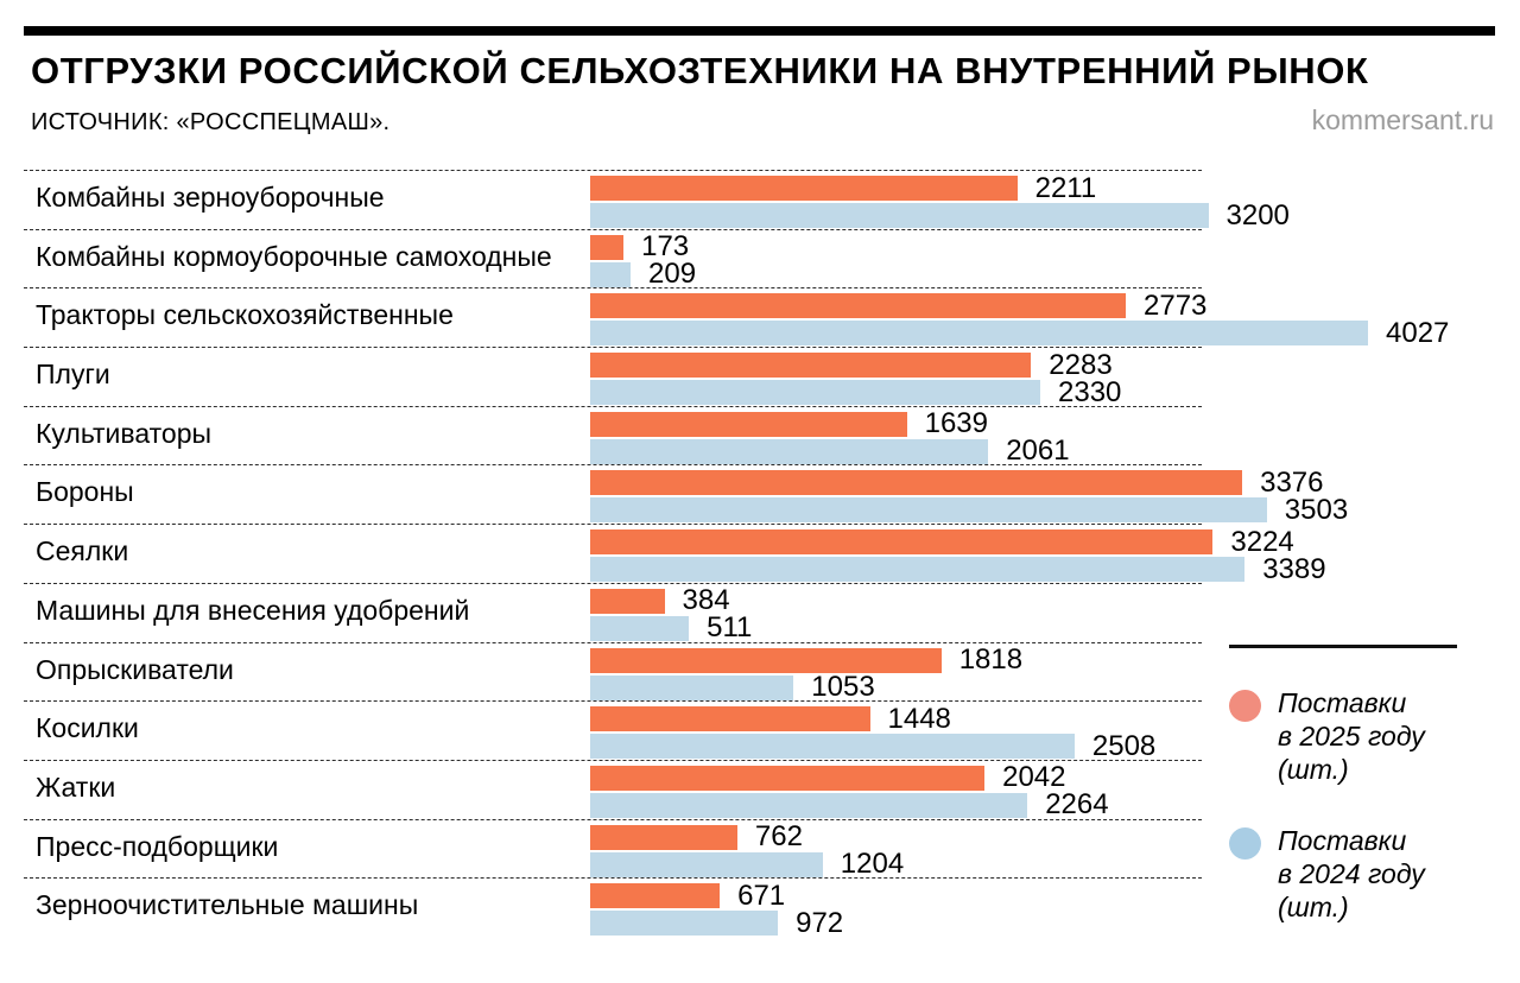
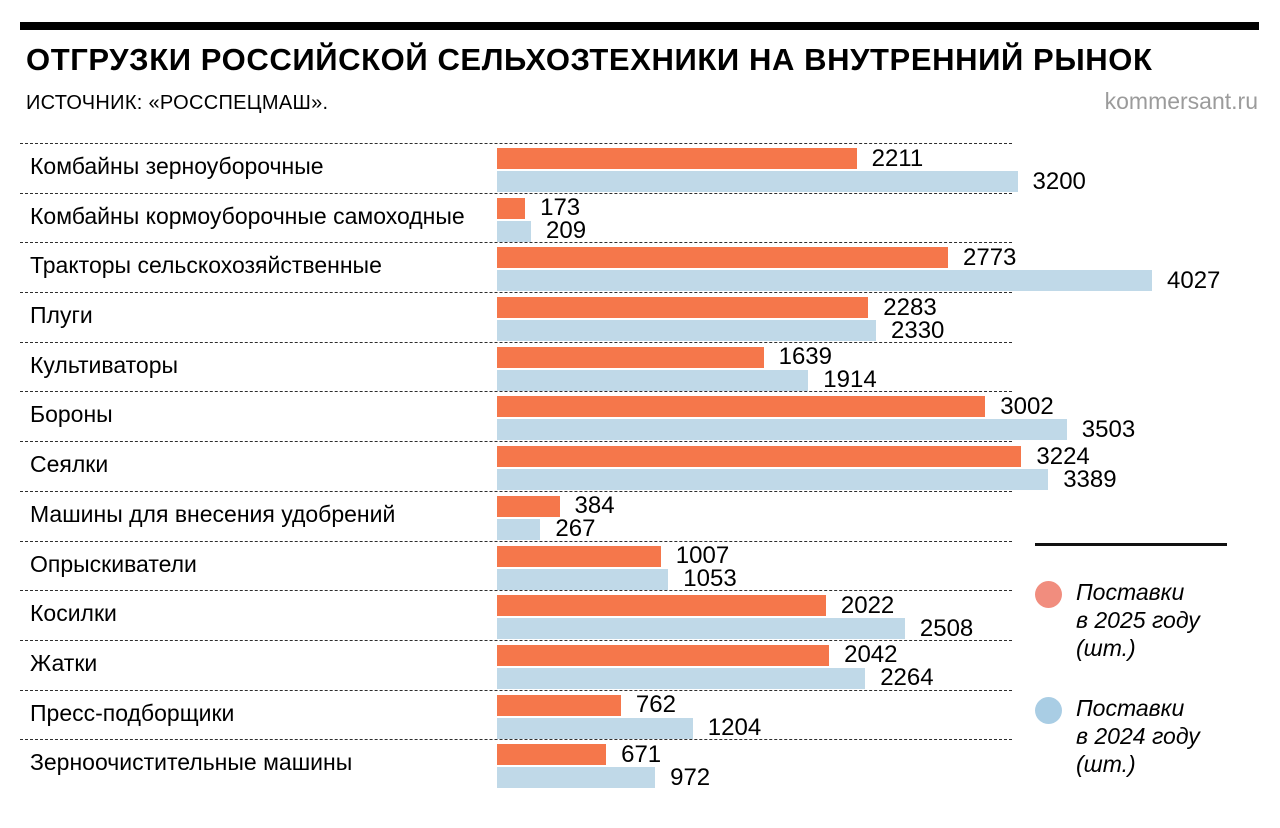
Поставки в 2024 году (шт.)/Культиваторы: 2061 -> 1914
Поставки в 2025 году (шт.)/Бороны: 3376 -> 3002
Поставки в 2024 году (шт.)/Машины для внесения удобрений: 511 -> 267
Поставки в 2025 году (шт.)/Опрыскиватели: 1818 -> 1007
Поставки в 2025 году (шт.)/Косилки: 1448 -> 2022
